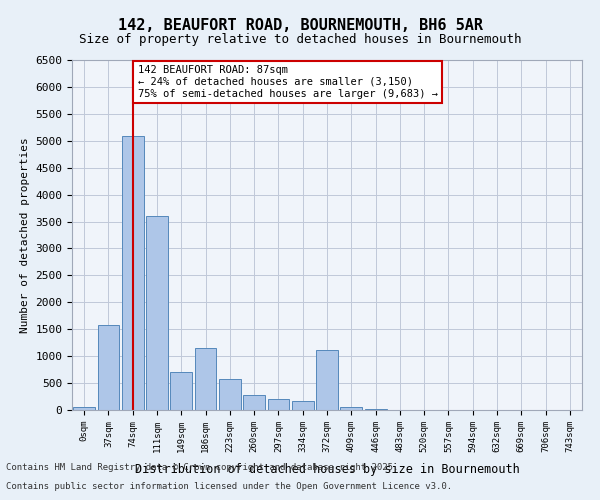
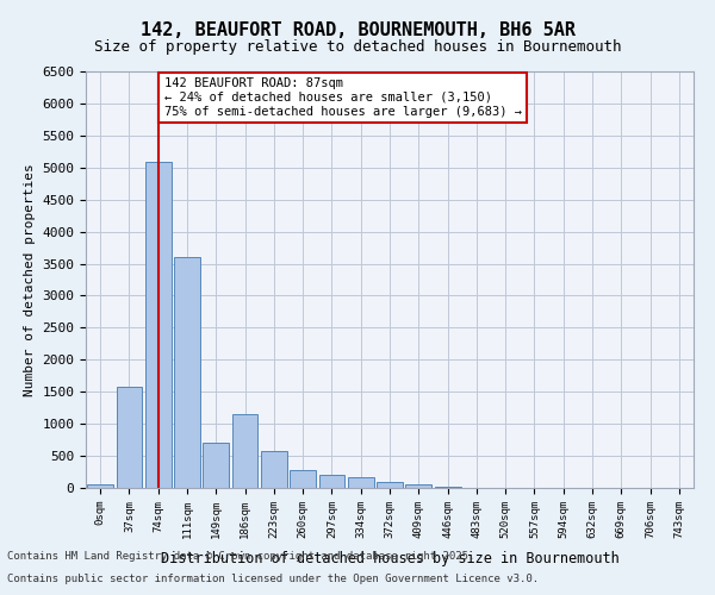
372sqm: 1120 -> 100
